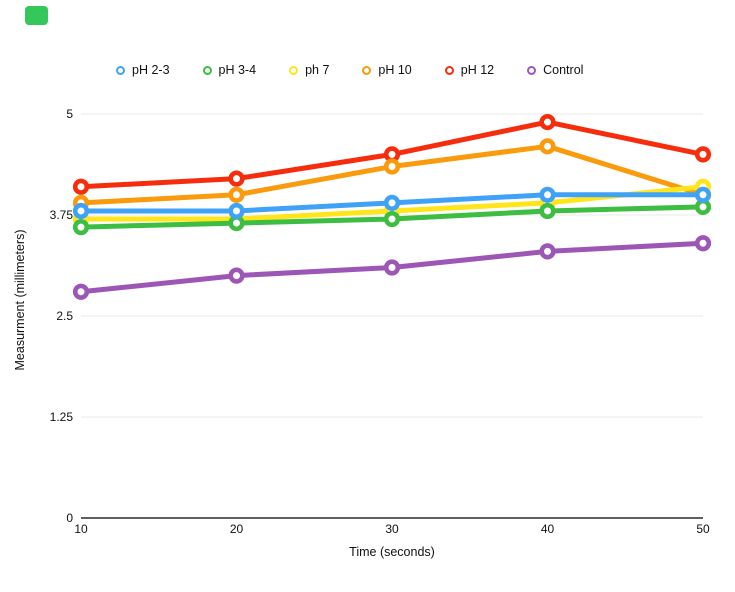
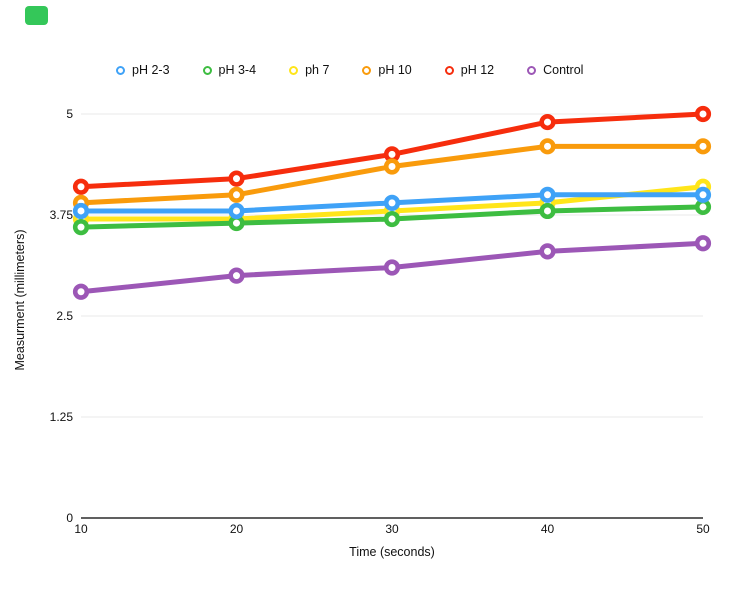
pH 10/50: 4.0 -> 4.6
pH 12/50: 4.5 -> 5.0
